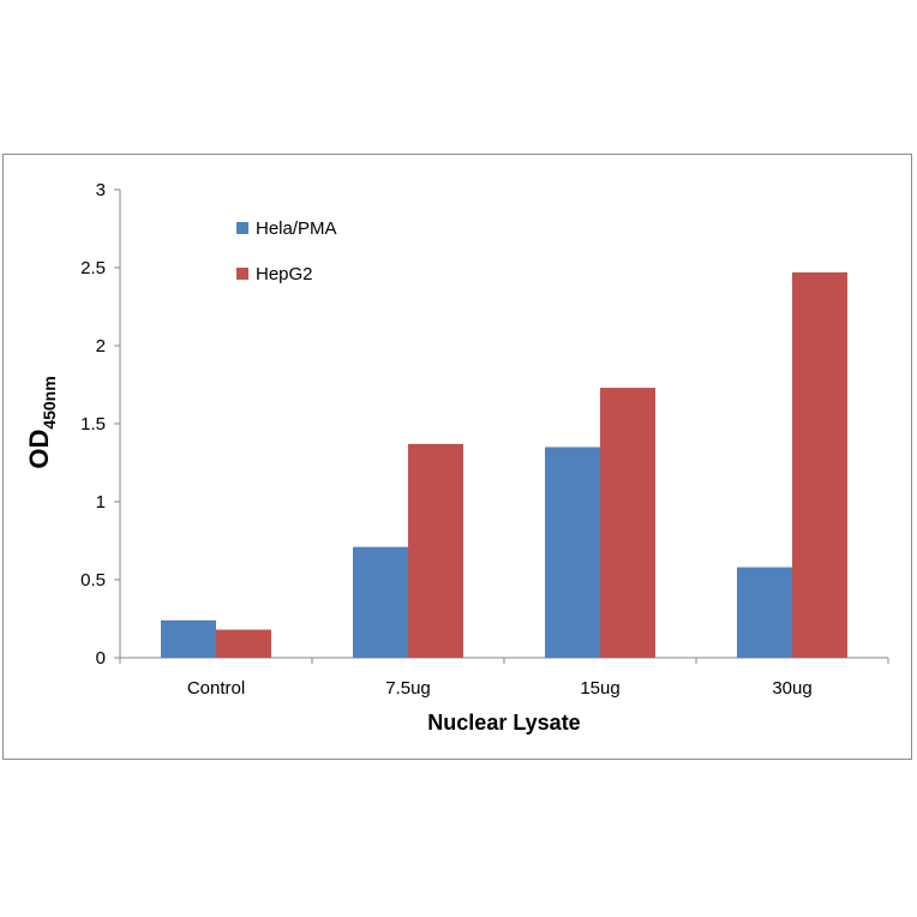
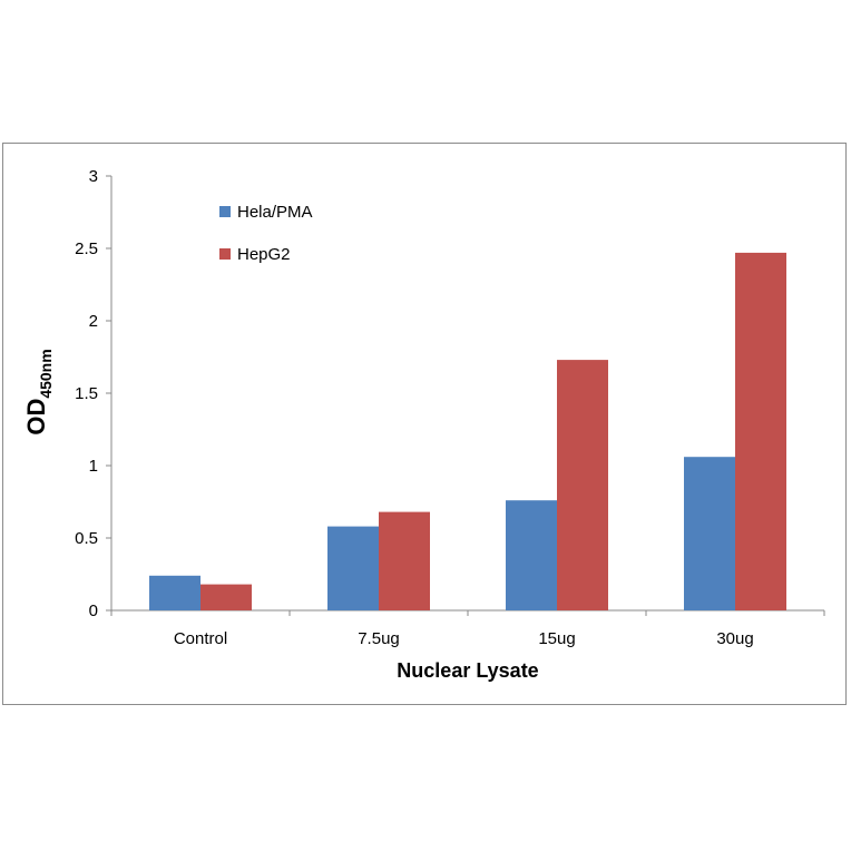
Hela/PMA/7.5ug: 0.71 -> 0.58
HepG2/7.5ug: 1.37 -> 0.68
Hela/PMA/15ug: 1.35 -> 0.76
Hela/PMA/30ug: 0.58 -> 1.06
